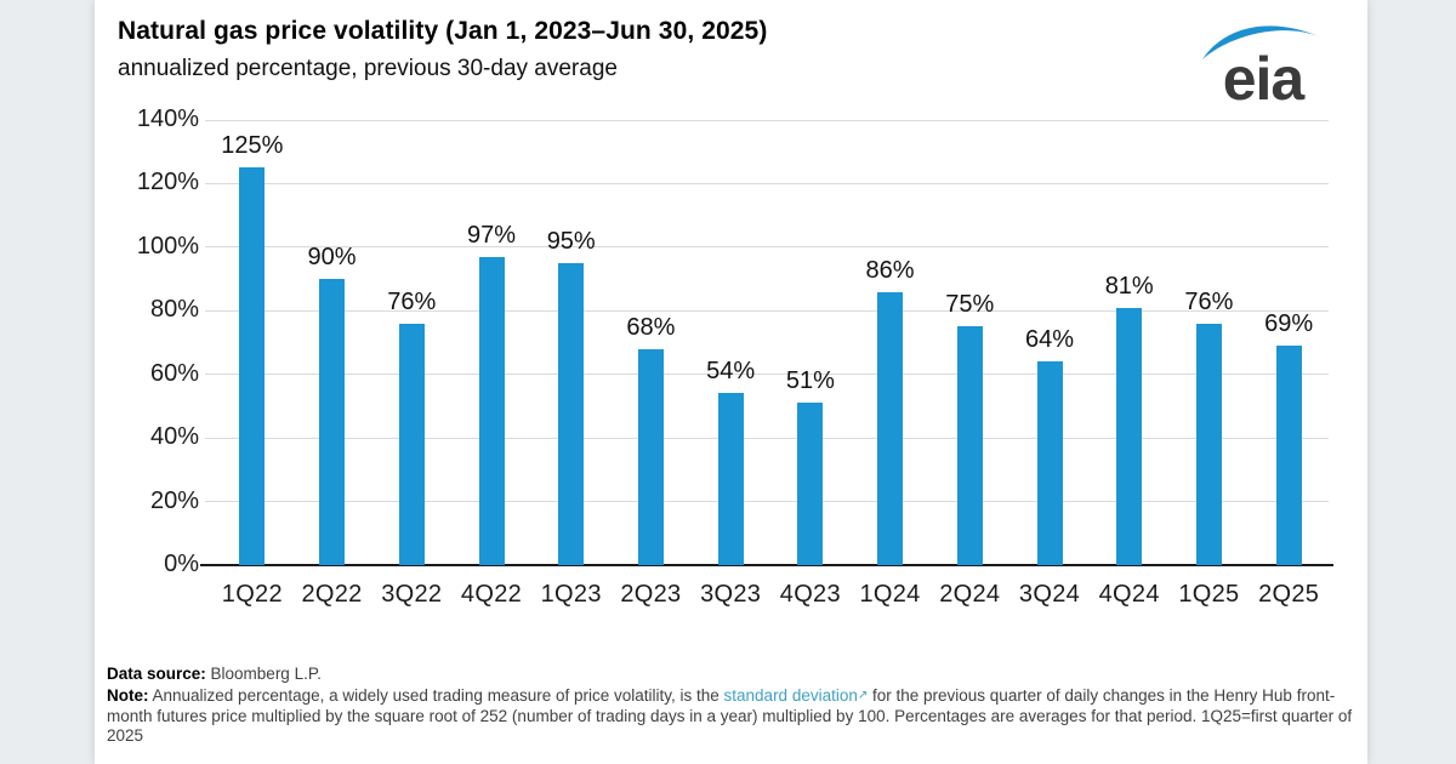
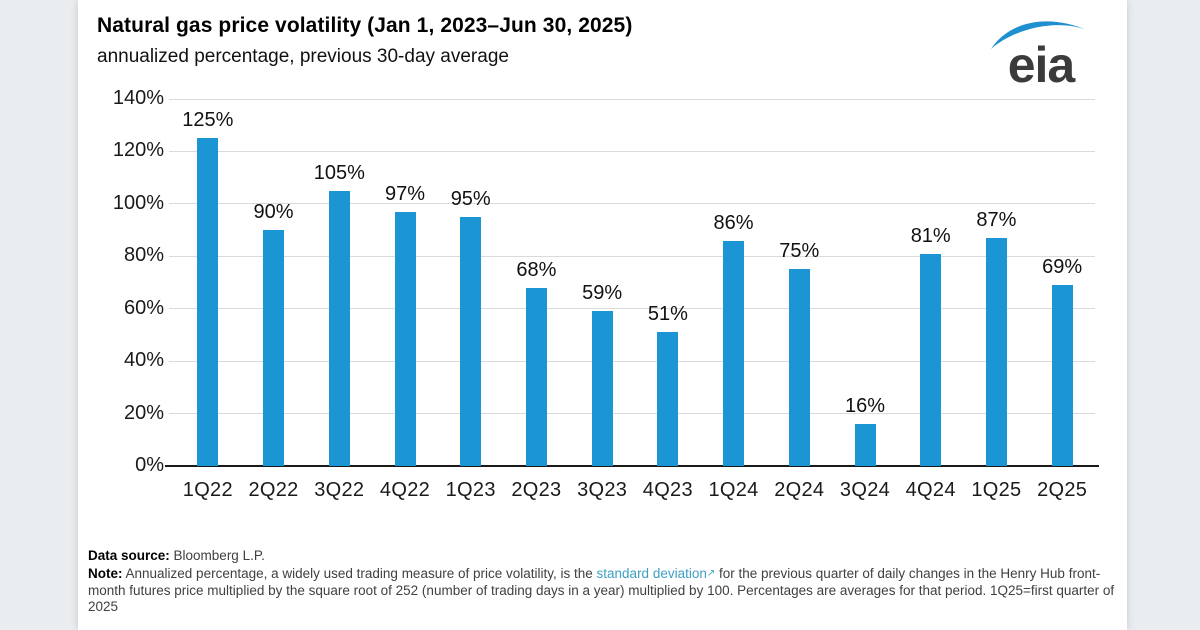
3Q22: 76% -> 105%
3Q23: 54% -> 59%
3Q24: 64% -> 16%
1Q25: 76% -> 87%
